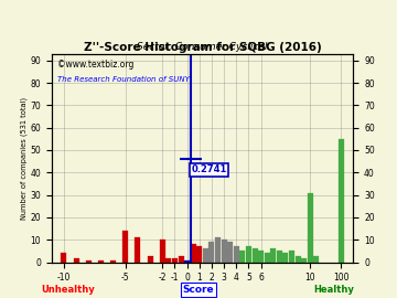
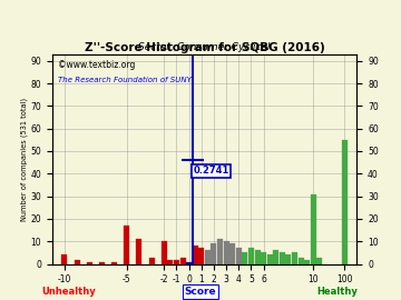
-5: 14 -> 17
